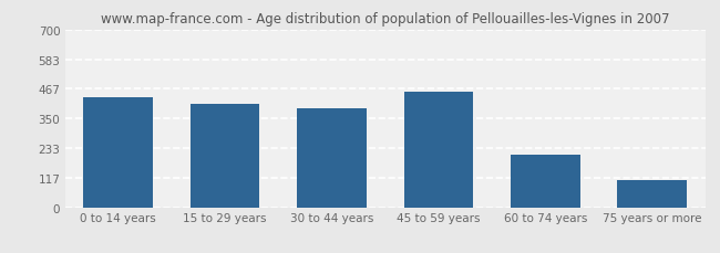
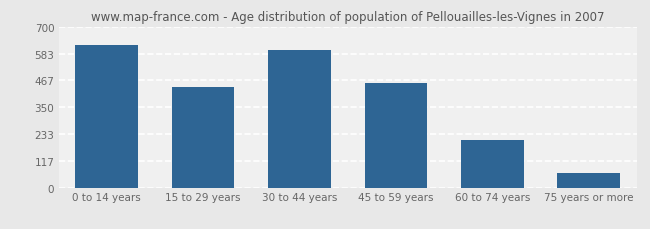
0 to 14 years: 435 -> 620
15 to 29 years: 405 -> 438
30 to 44 years: 390 -> 600
75 years or more: 105 -> 65
